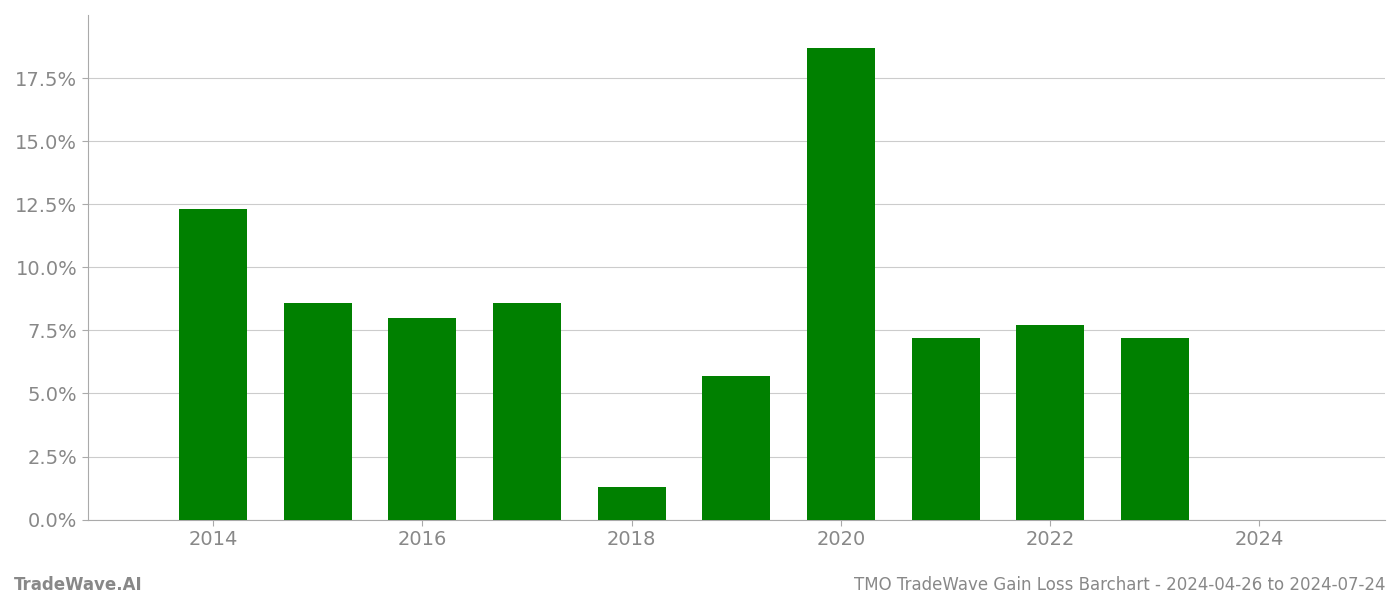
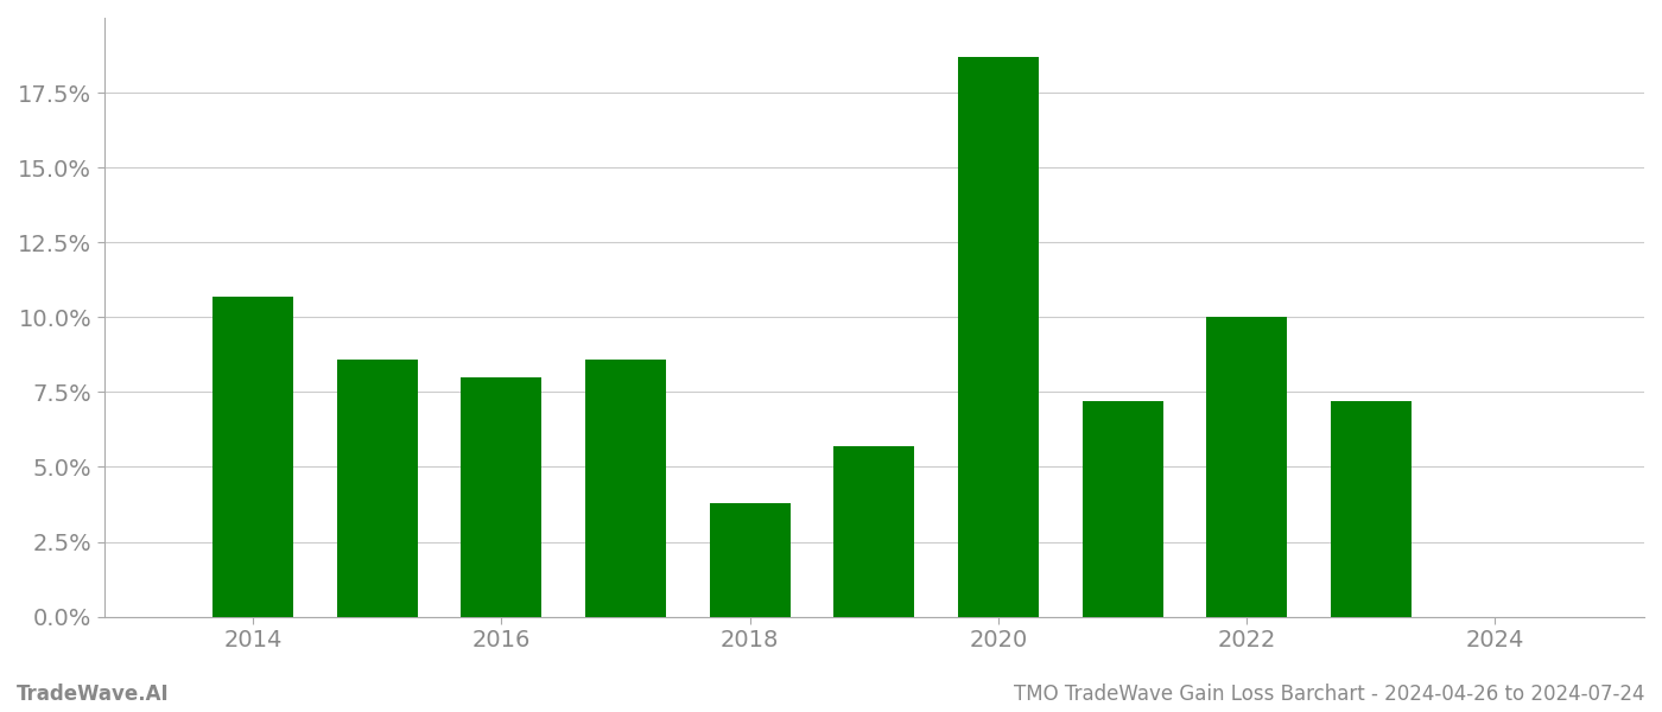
2014: 12.3% -> 10.7%
2018: 1.3% -> 3.8%
2022: 7.7% -> 10.0%
